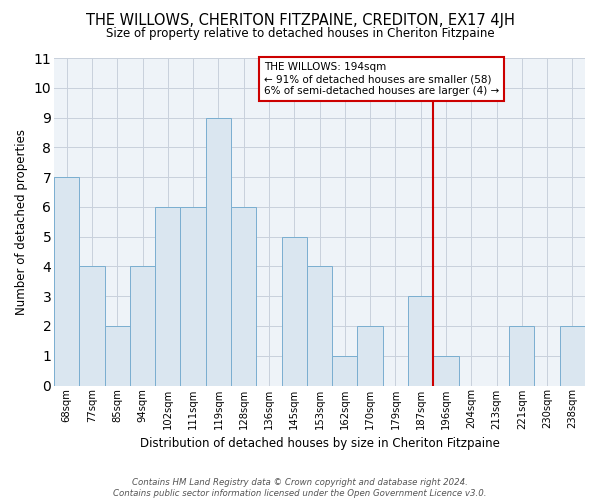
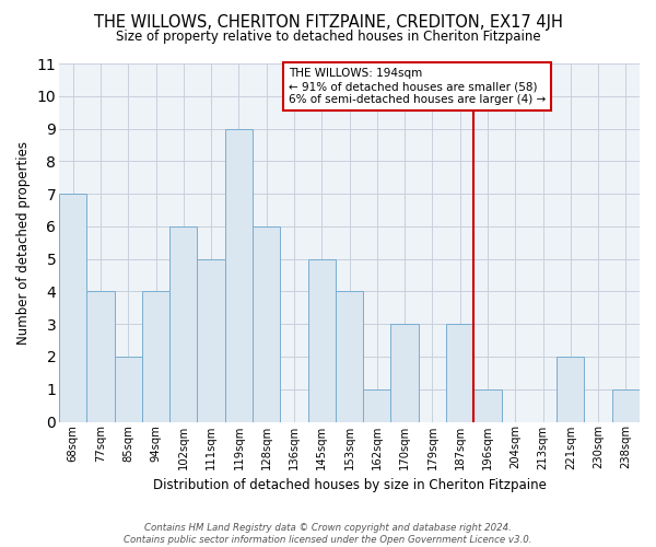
111sqm: 6 -> 5
170sqm: 2 -> 3
238sqm: 2 -> 1
